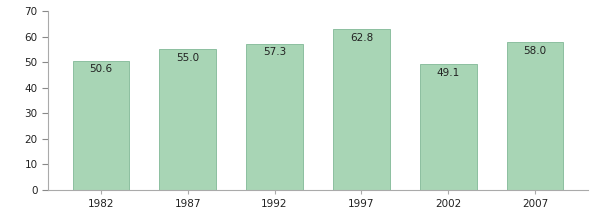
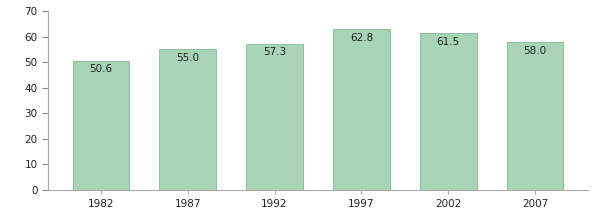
2002: 49.1 -> 61.5
